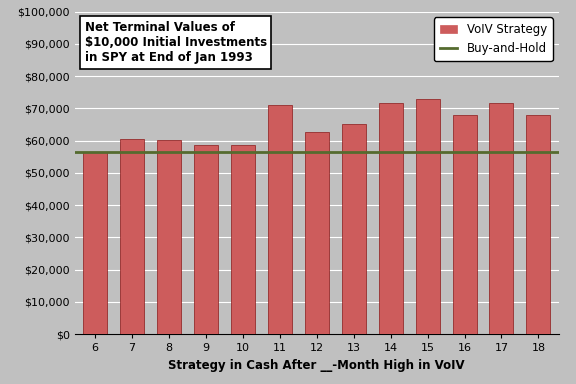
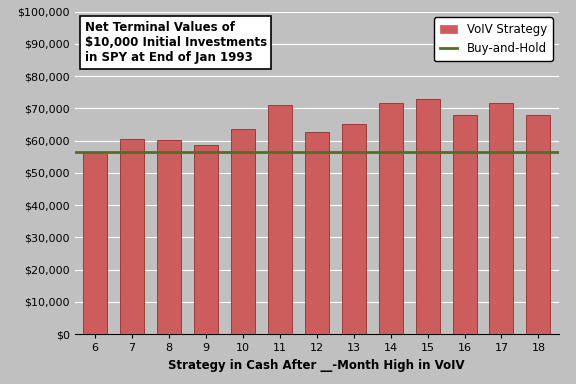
10: $58,500 -> $63,700
